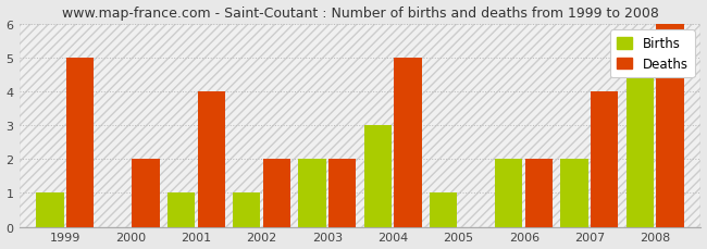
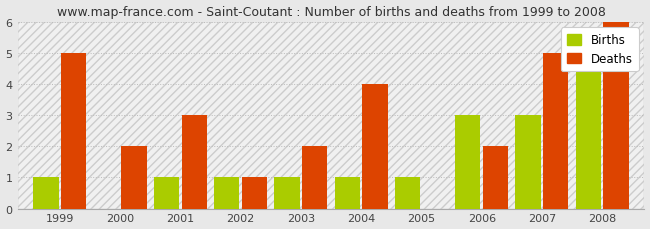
Deaths/2001: 4 -> 3
Deaths/2002: 2 -> 1
Births/2003: 2 -> 1
Births/2004: 3 -> 1
Deaths/2004: 5 -> 4
Births/2006: 2 -> 3
Births/2007: 2 -> 3
Deaths/2007: 4 -> 5
